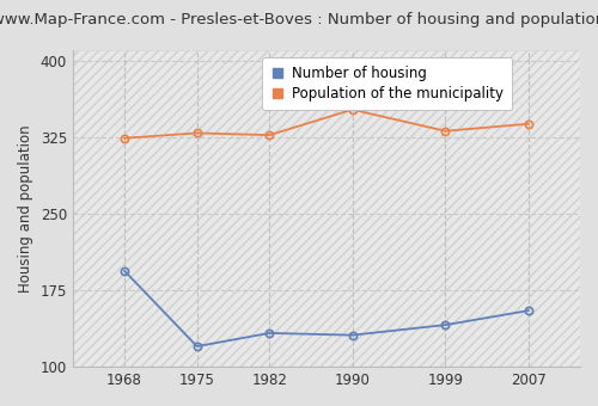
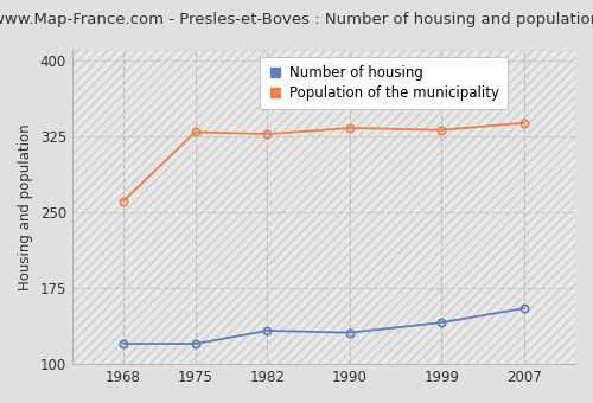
Number of housing/1968: 194 -> 120
Population of the municipality/1968: 324 -> 261
Population of the municipality/1990: 352 -> 333
